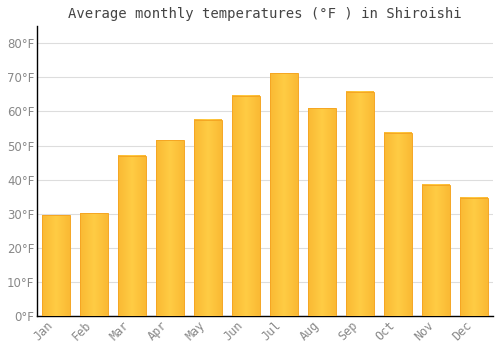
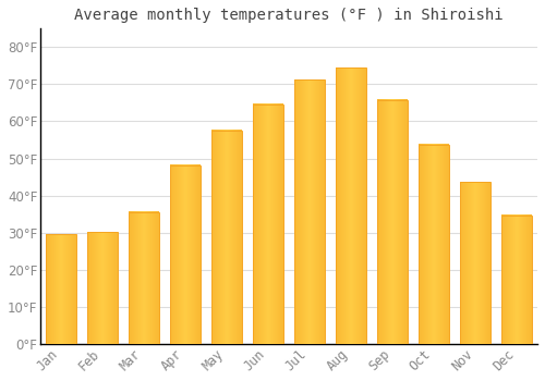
Mar: 47.0°F -> 35.6°F
Apr: 51.5°F -> 48.2°F
Aug: 61.0°F -> 74.5°F
Nov: 38.5°F -> 43.7°F
